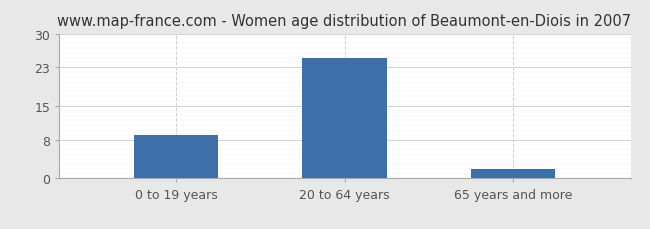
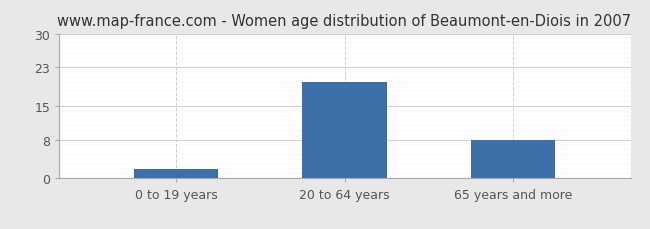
0 to 19 years: 9 -> 2
20 to 64 years: 25 -> 20
65 years and more: 2 -> 8
